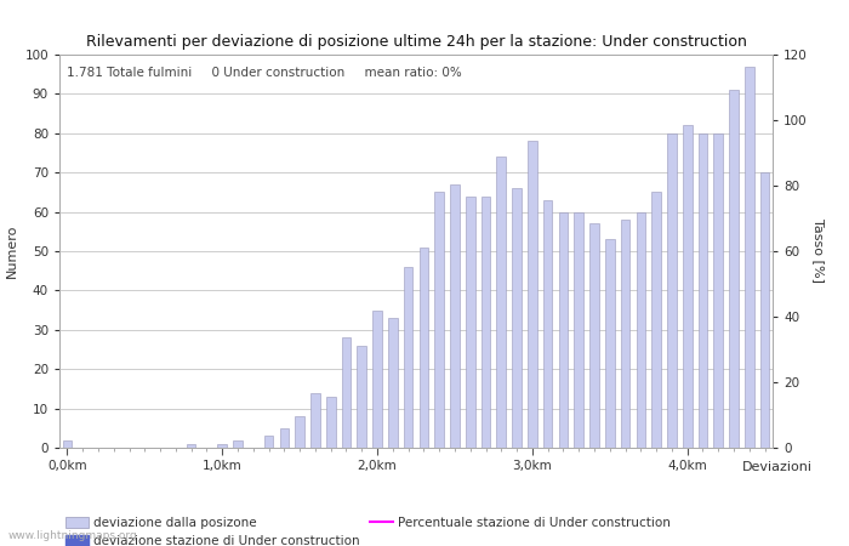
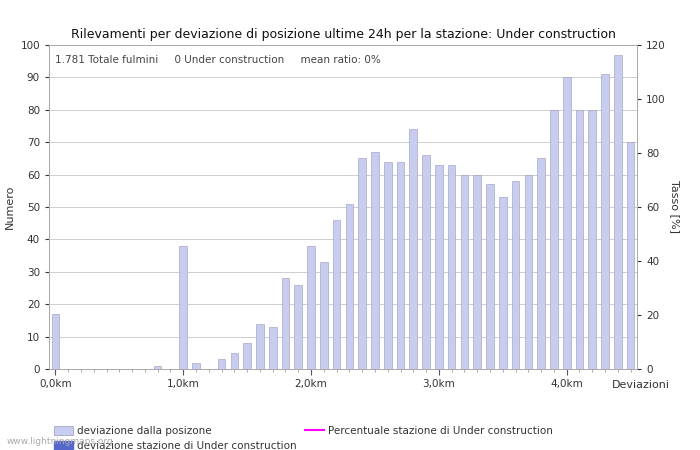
0,0km: 2 -> 17
1,0km: 1 -> 38
2,0km: 35 -> 38
3,0km: 78 -> 63
4,0km: 82 -> 90
